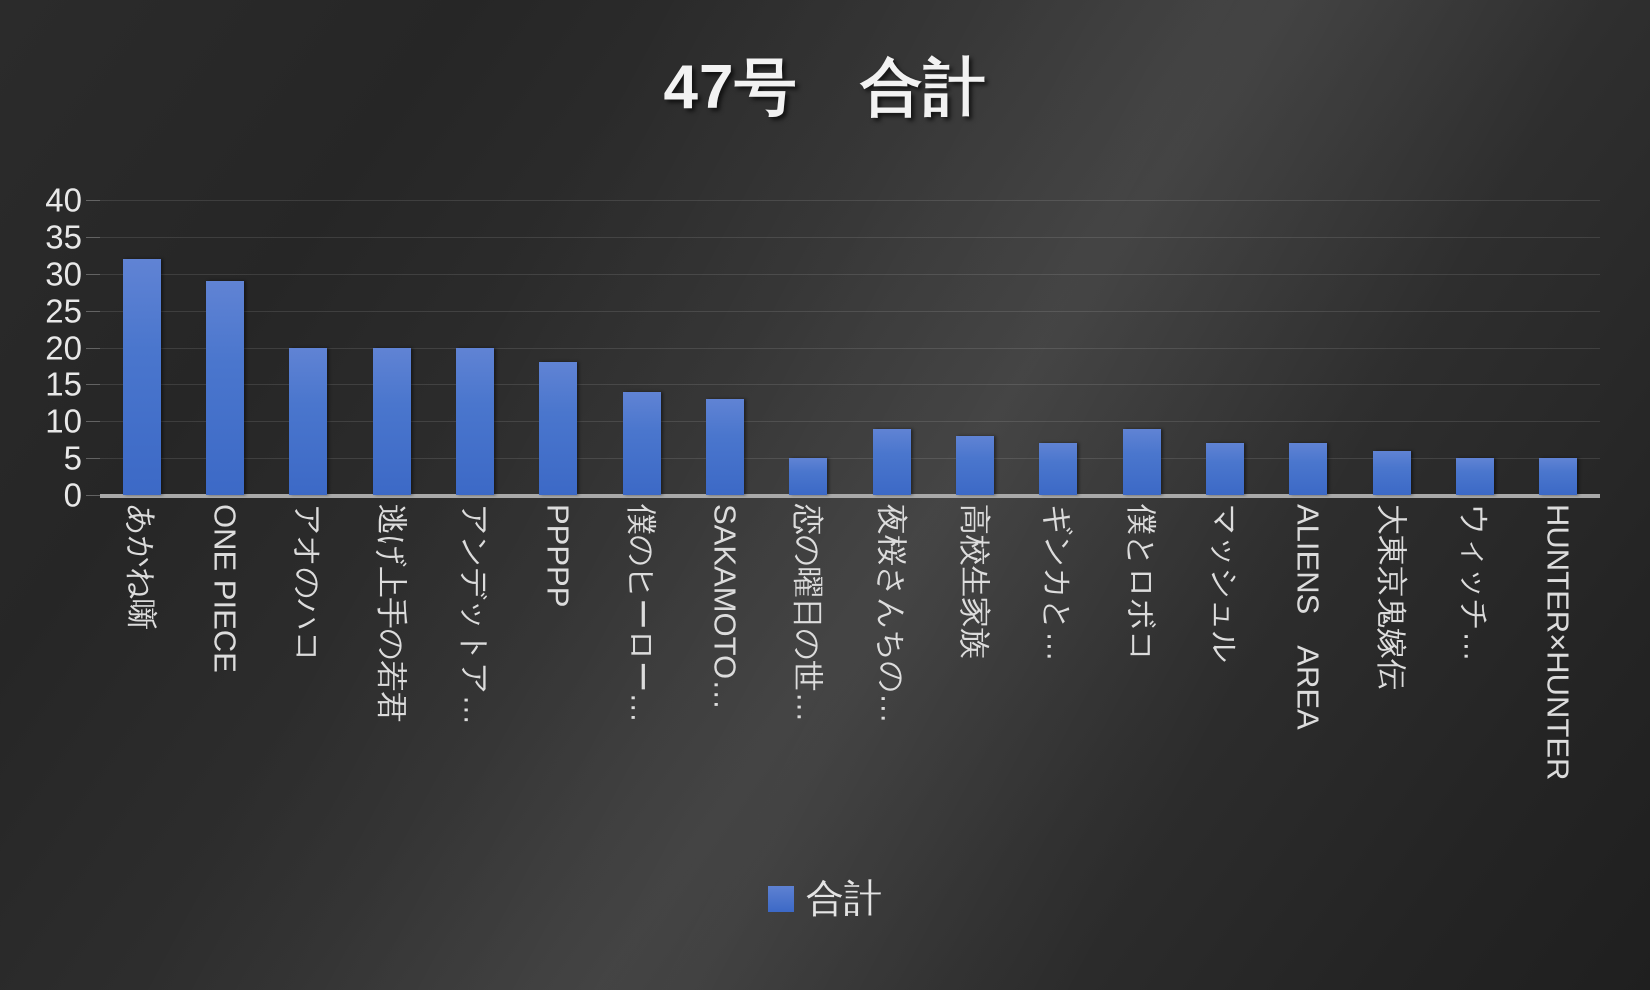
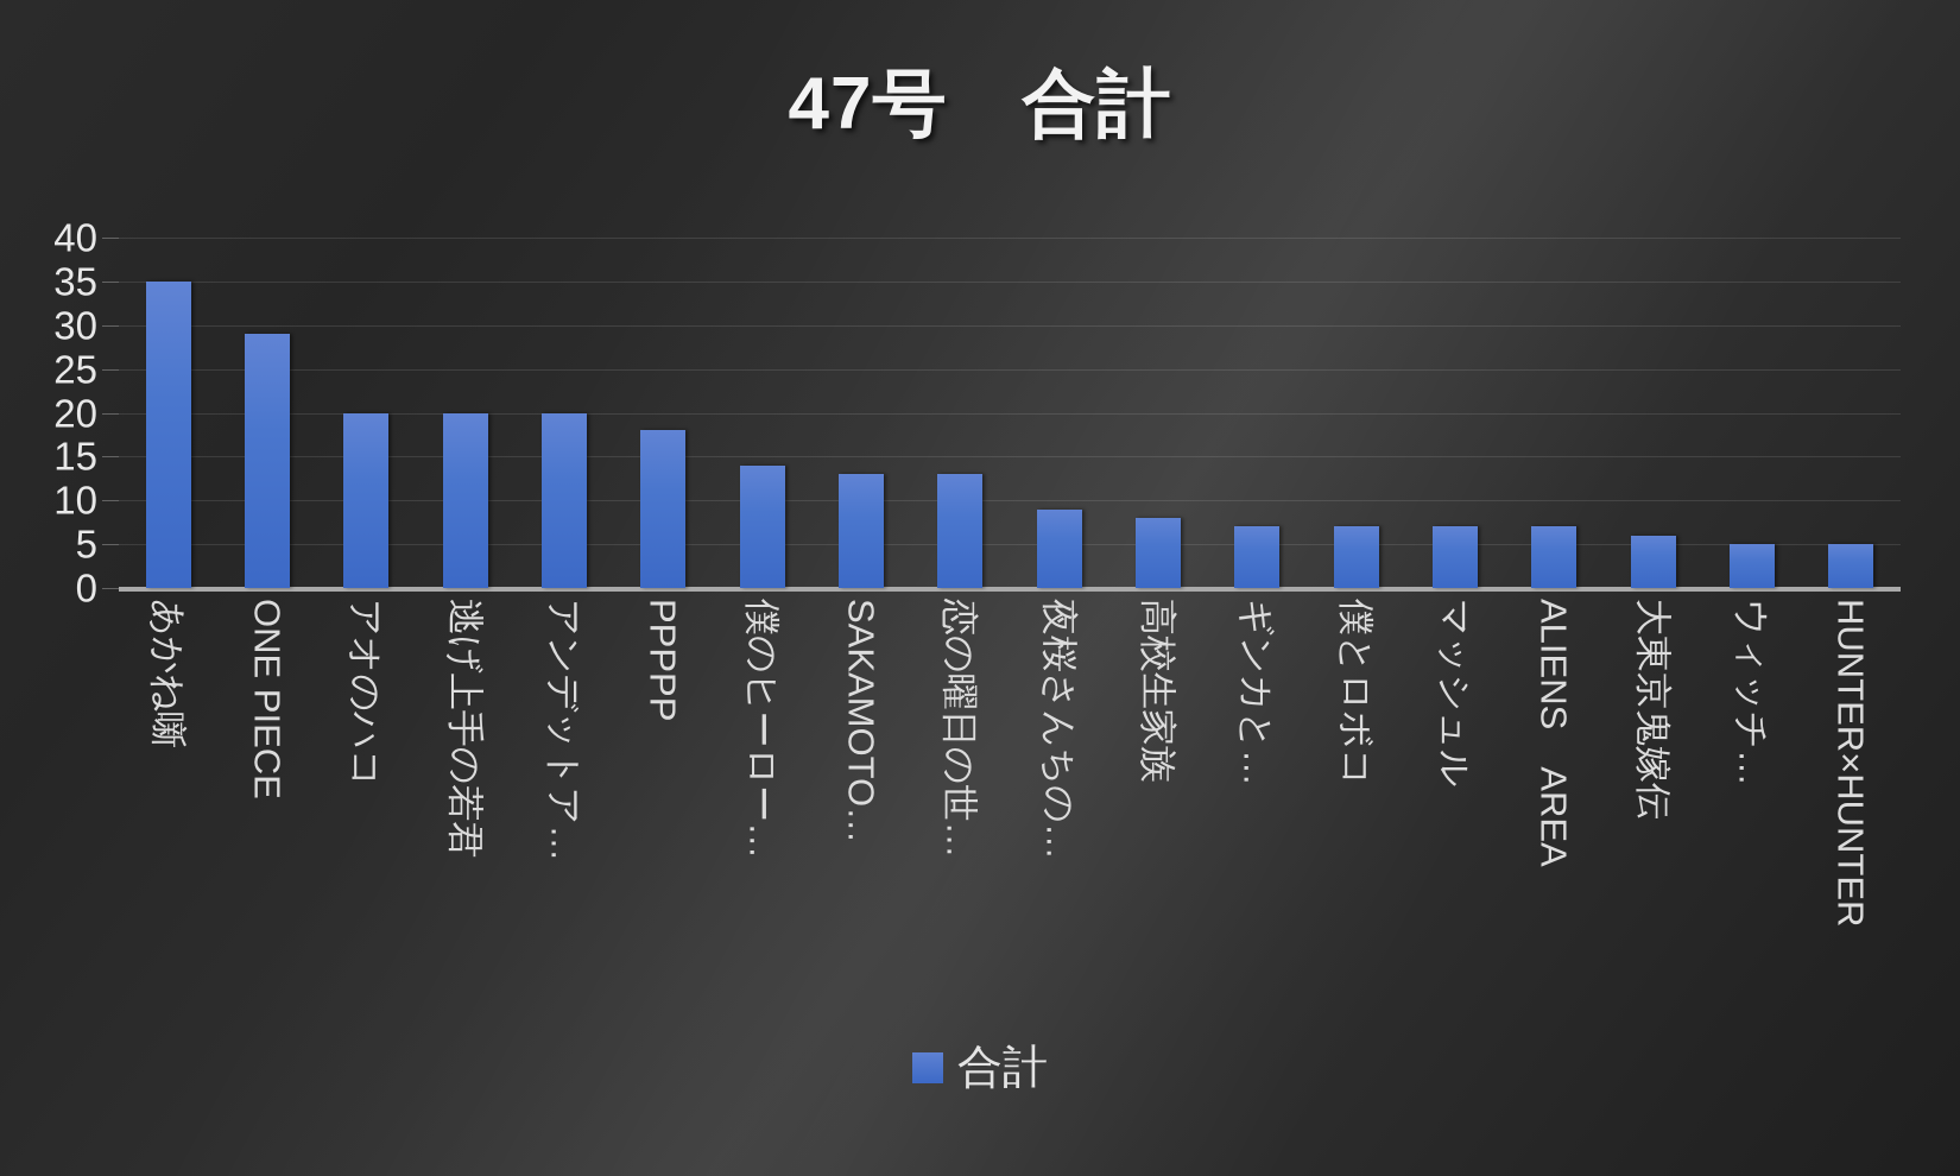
あかね噺: 32 -> 35
恋の曜日の世…: 5 -> 13
僕とロボコ: 9 -> 7
